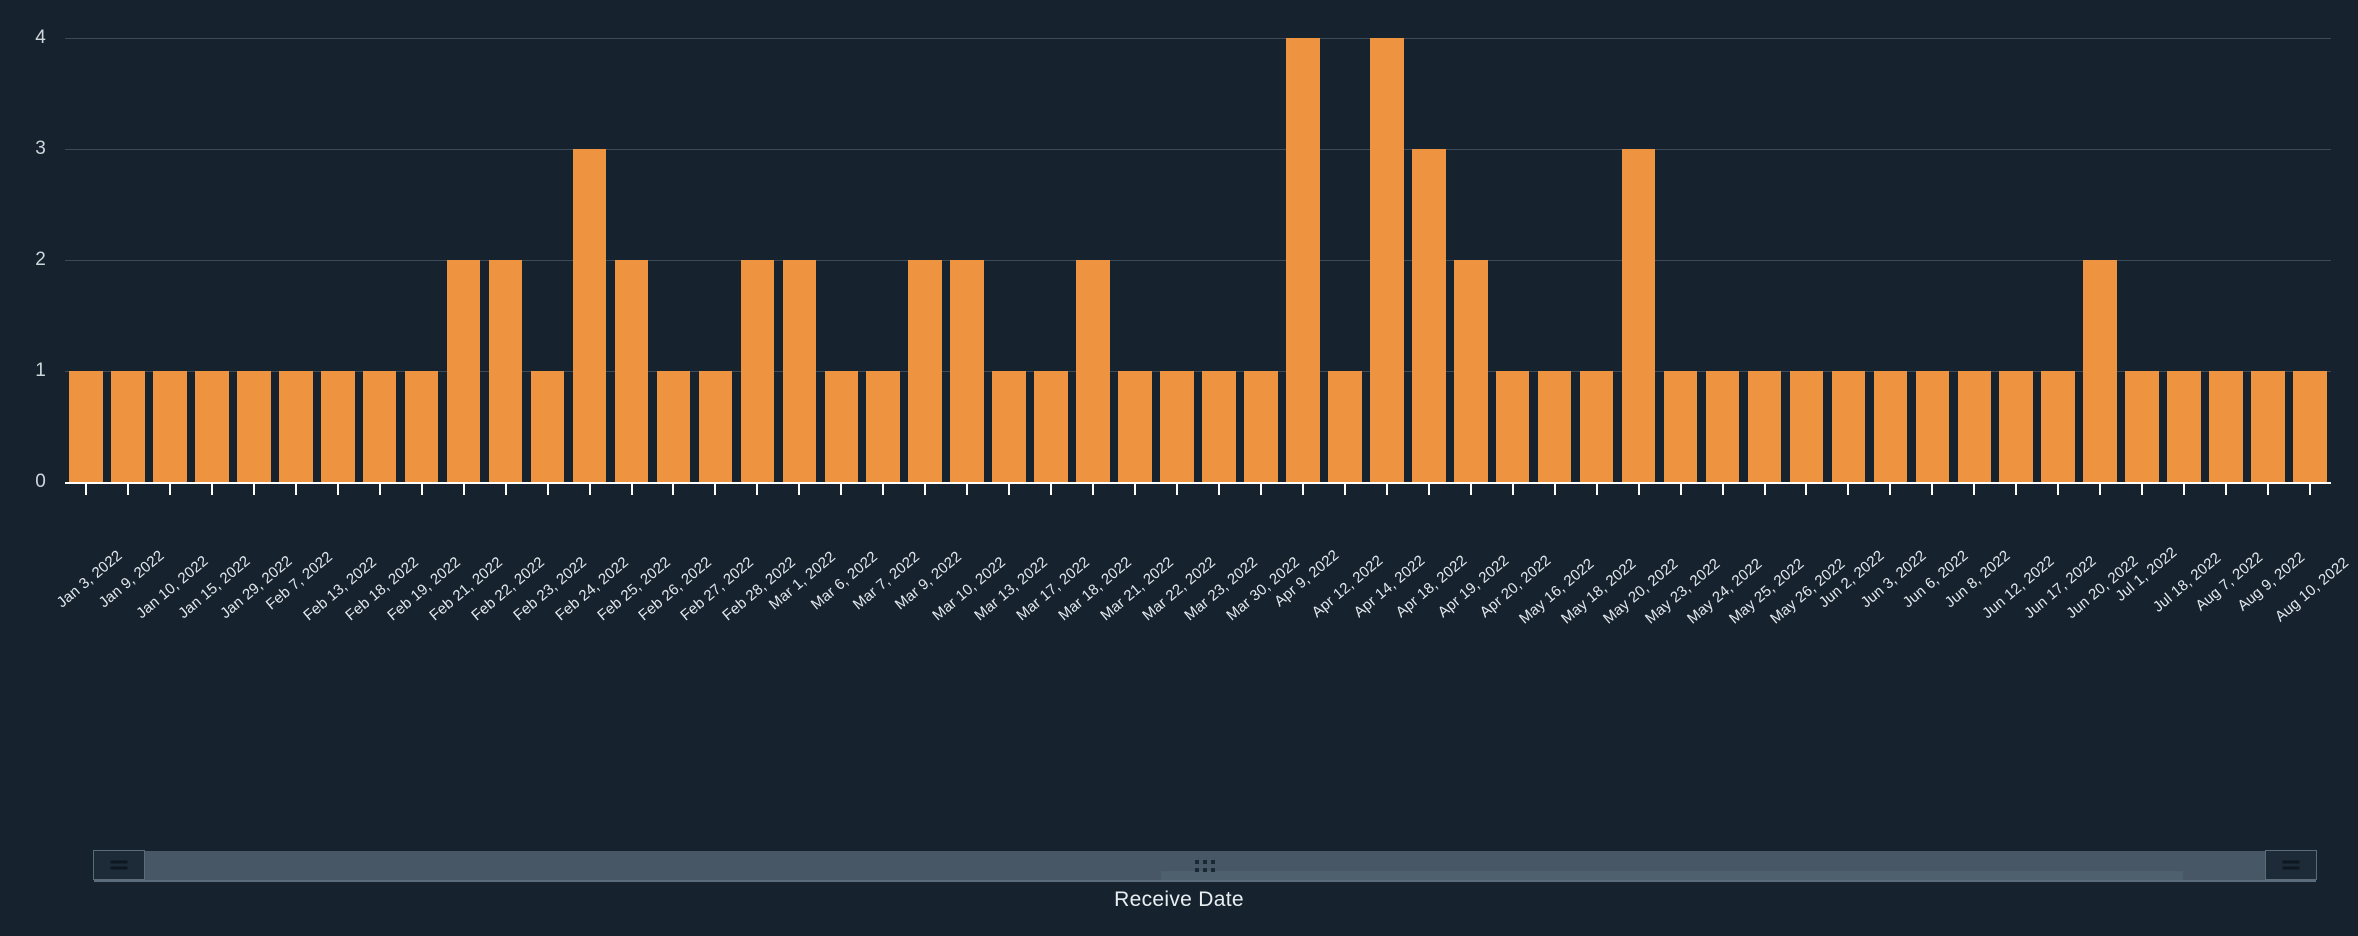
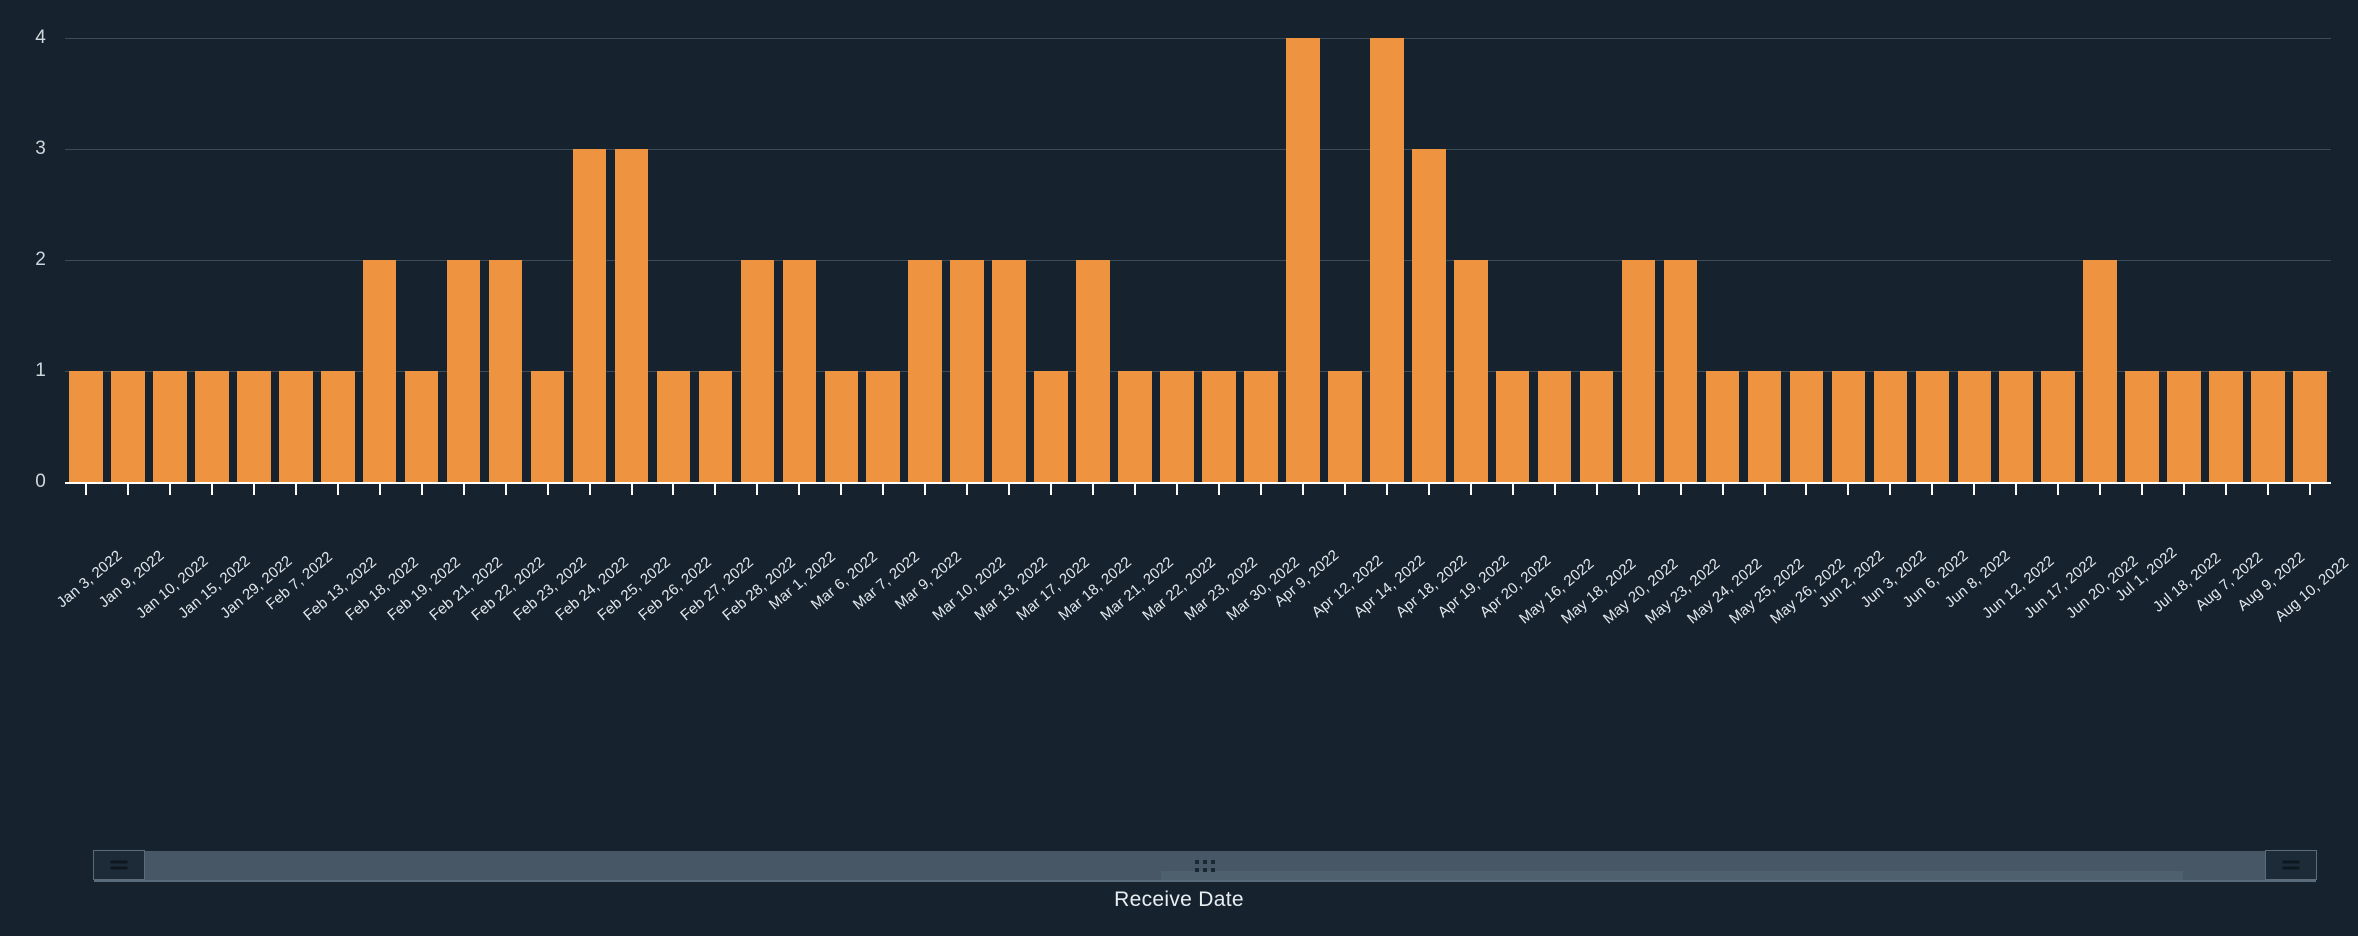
Feb 18, 2022: 1 -> 2
Feb 25, 2022: 2 -> 3
Mar 13, 2022: 1 -> 2
May 20, 2022: 3 -> 2
May 23, 2022: 1 -> 2
